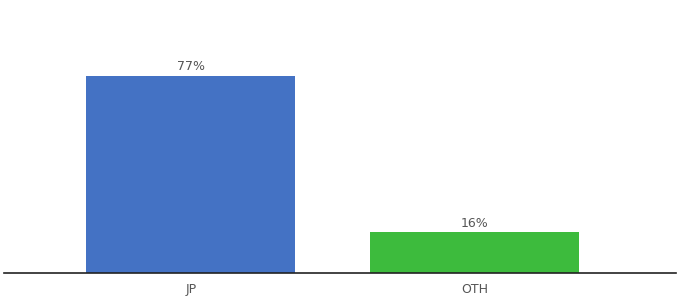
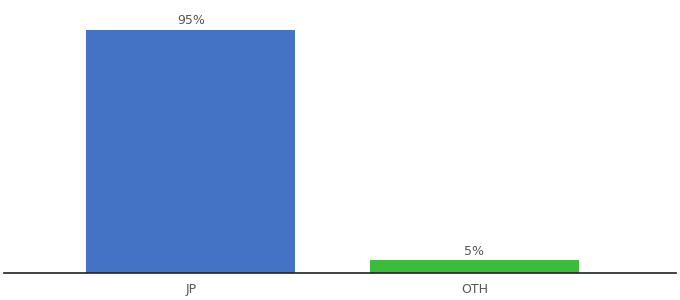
JP: 77% -> 95%
OTH: 16% -> 5%
